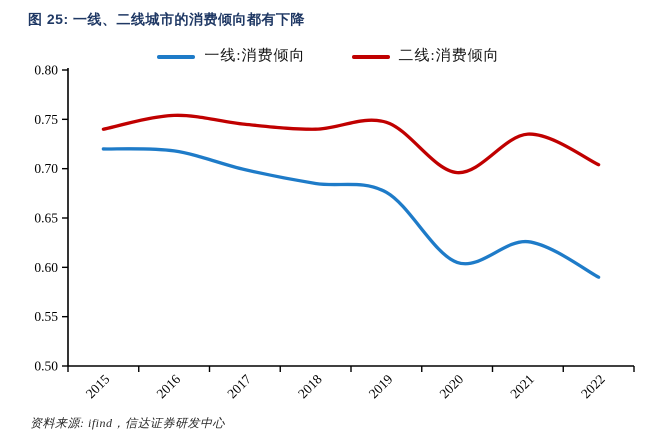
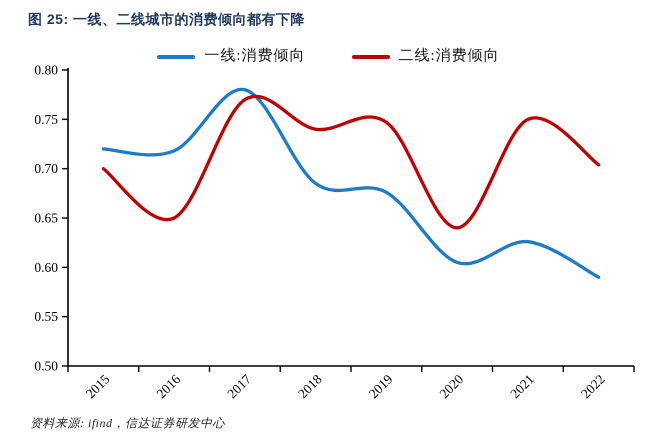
二线:消费倾向/2015: 0.74 -> 0.70
二线:消费倾向/2016: 0.75 -> 0.65
一线:消费倾向/2017: 0.70 -> 0.78
二线:消费倾向/2017: 0.74 -> 0.77
二线:消费倾向/2020: 0.70 -> 0.64
二线:消费倾向/2021: 0.73 -> 0.75
